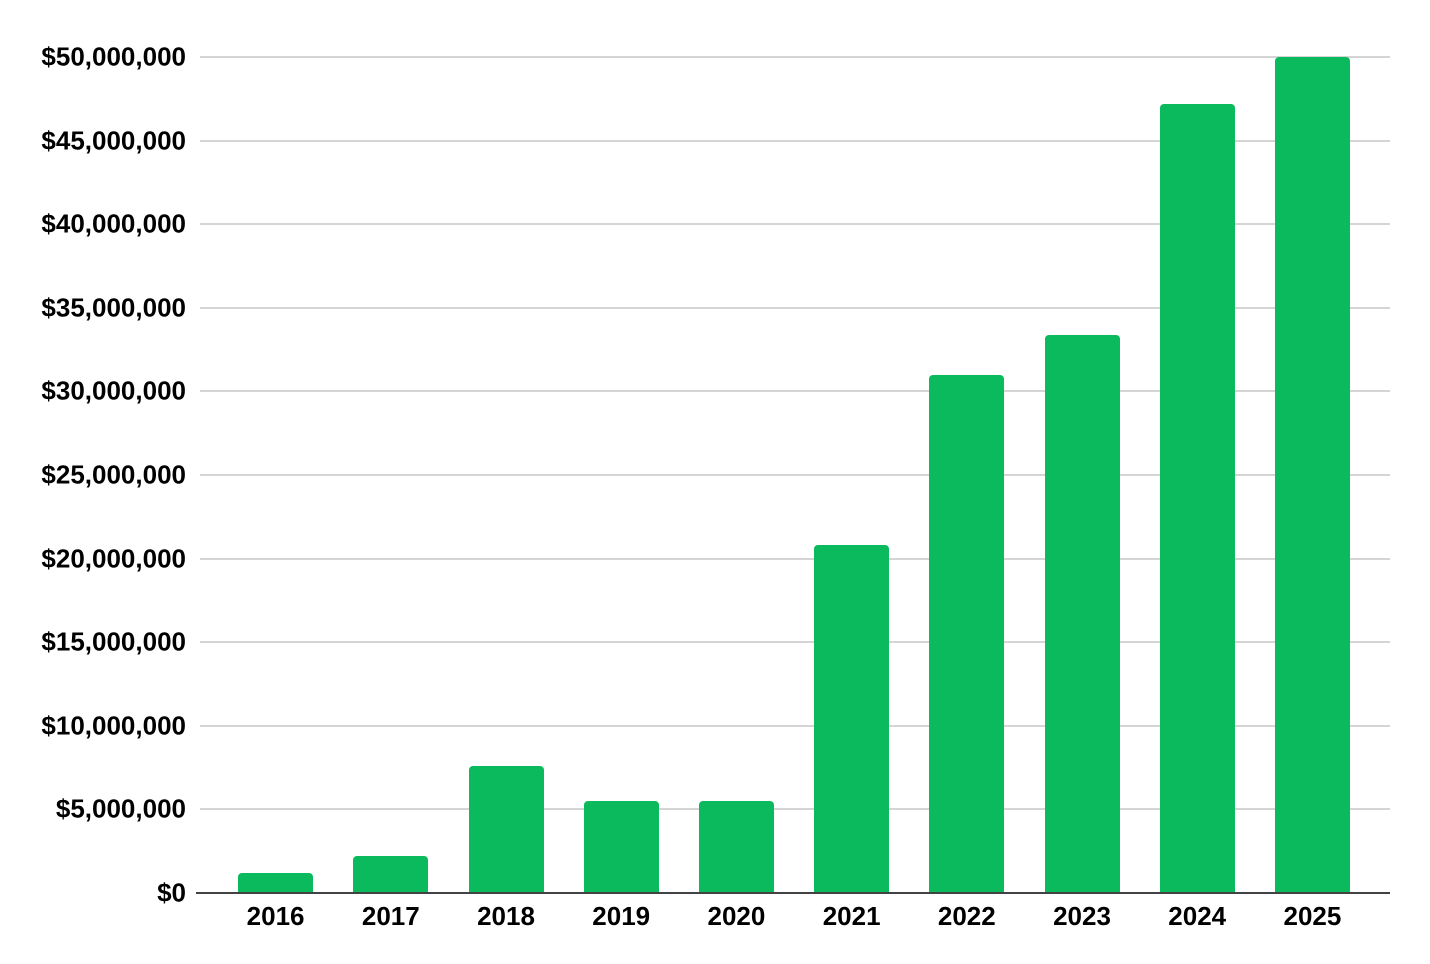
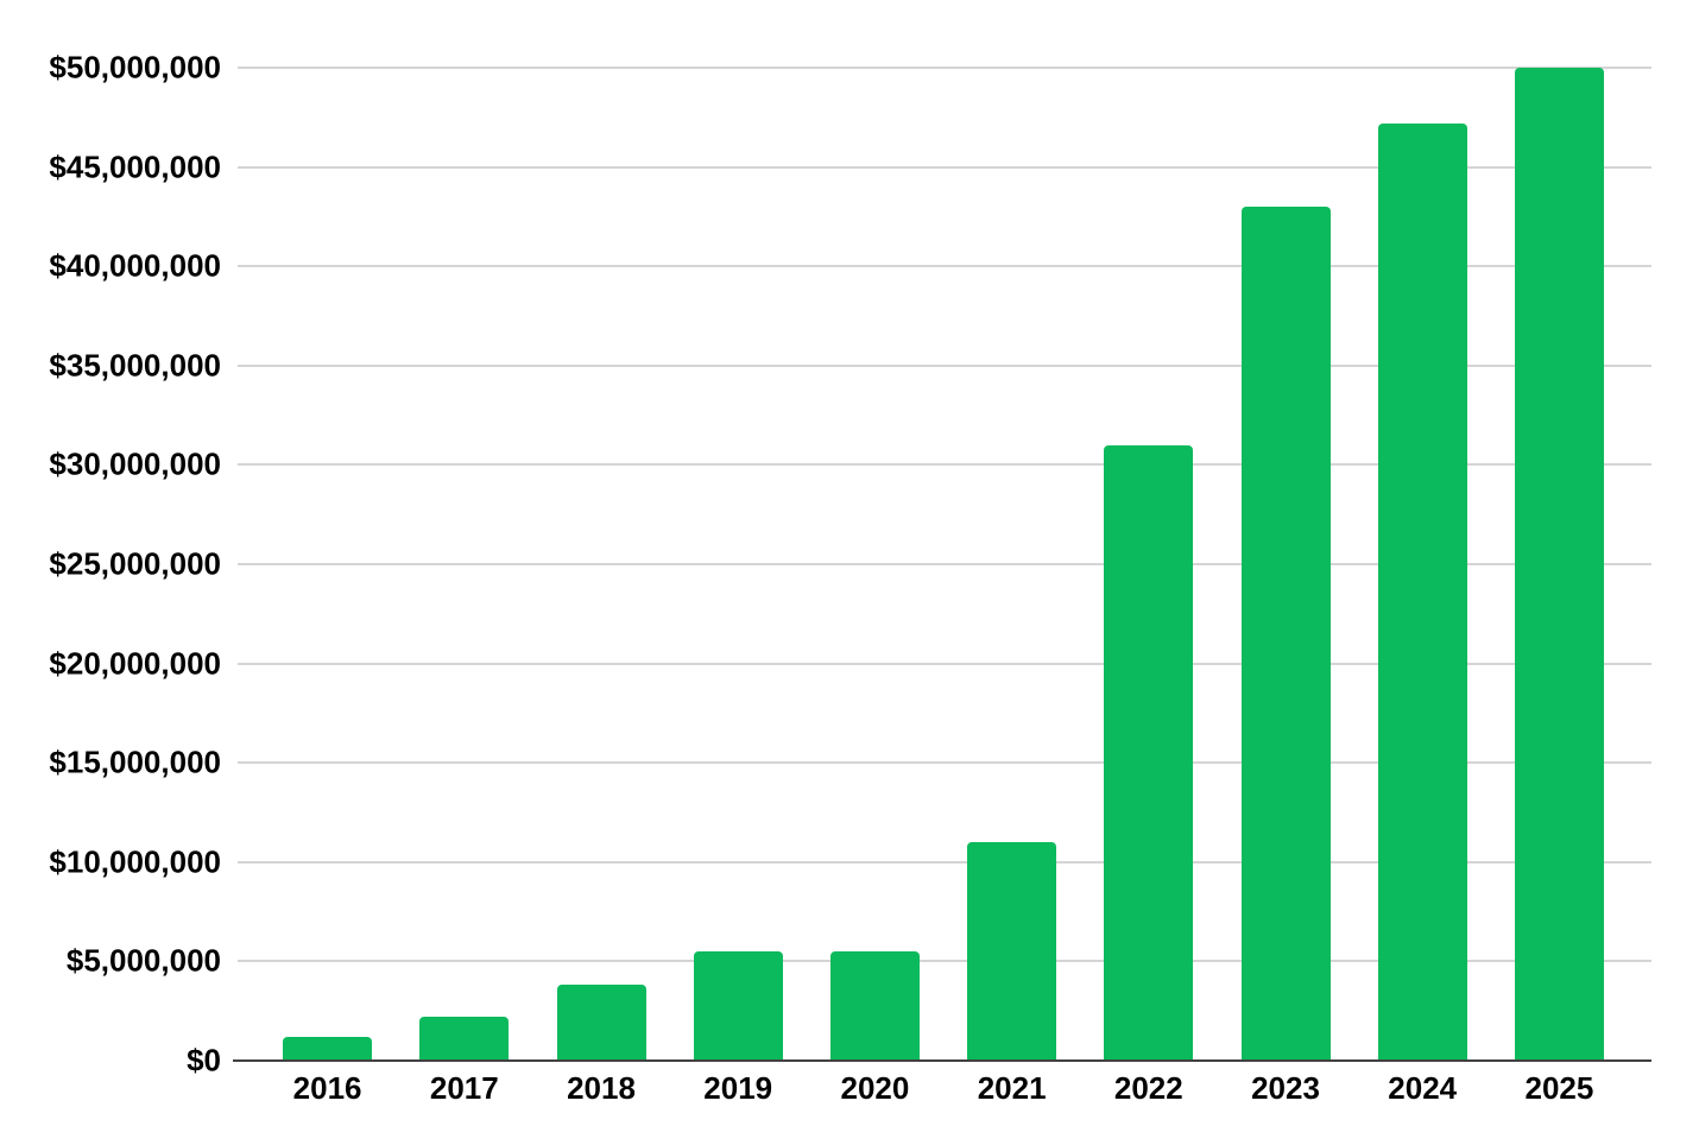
2018: $7600000 -> $3800000
2021: $20800000 -> $11000000
2023: $33400000 -> $43000000
